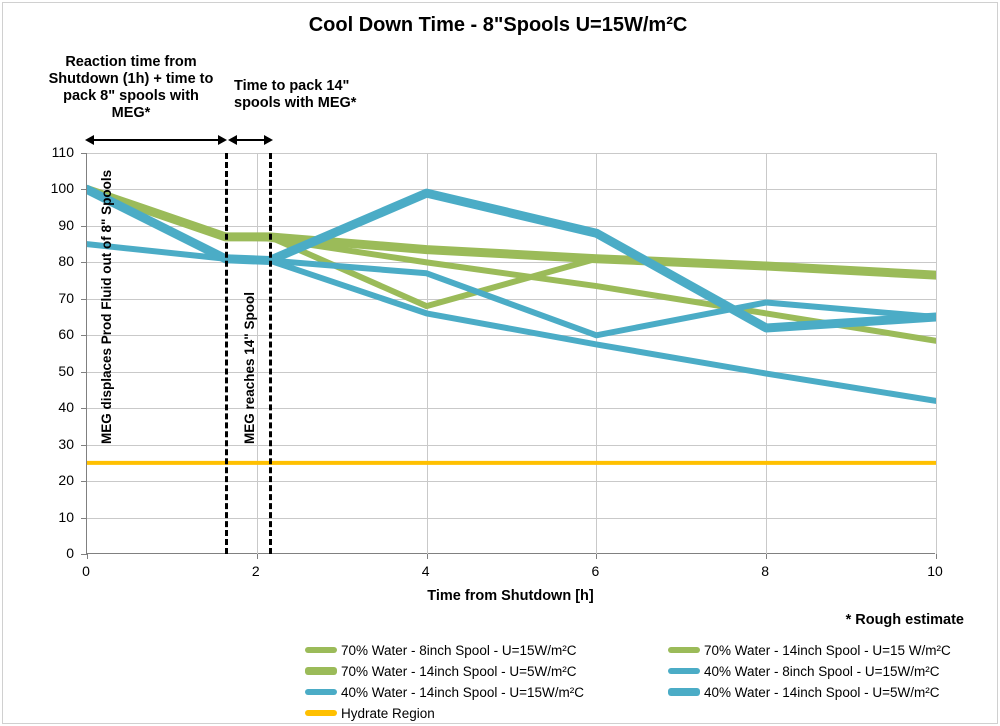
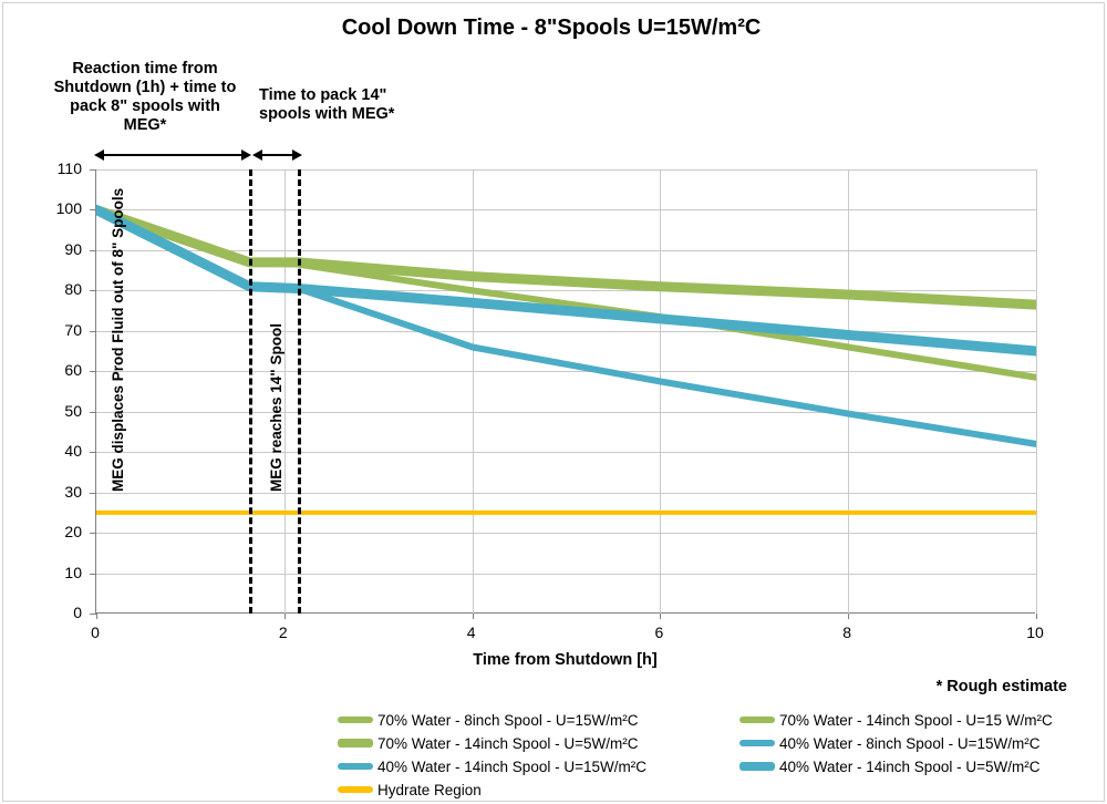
40% Water - 14inch Spool - U=15W/m²C/0: 85 -> 100
70% Water - 14inch Spool - U=15 W/m²C/4: 68 -> 84
40% Water - 14inch Spool - U=5W/m²C/4: 99 -> 77
40% Water - 14inch Spool - U=15W/m²C/6: 60 -> 73
40% Water - 14inch Spool - U=5W/m²C/6: 88 -> 73
40% Water - 14inch Spool - U=5W/m²C/8: 62 -> 69
